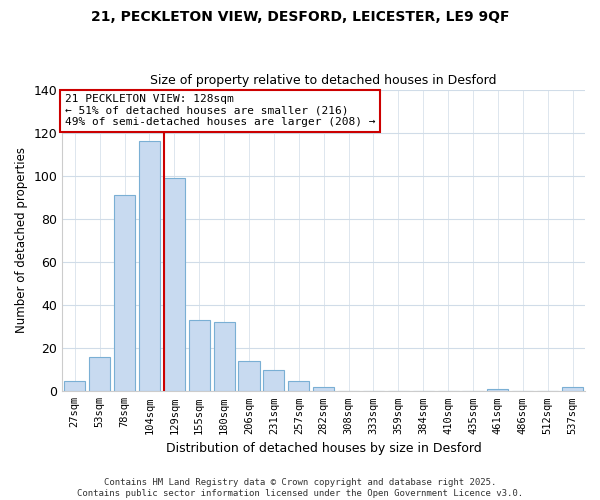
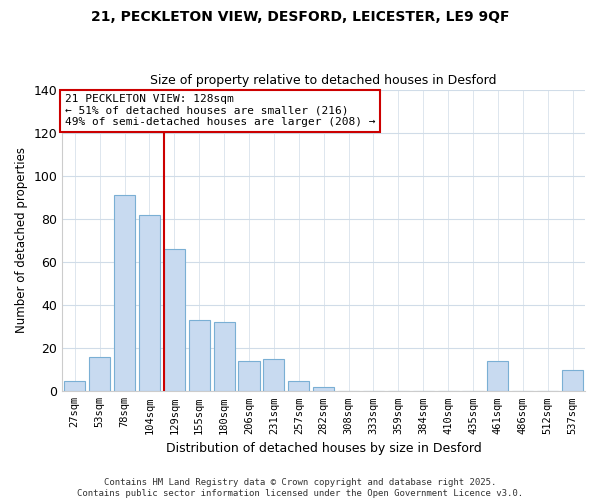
104sqm: 116 -> 82
129sqm: 99 -> 66
231sqm: 10 -> 15
461sqm: 1 -> 14
537sqm: 2 -> 10
